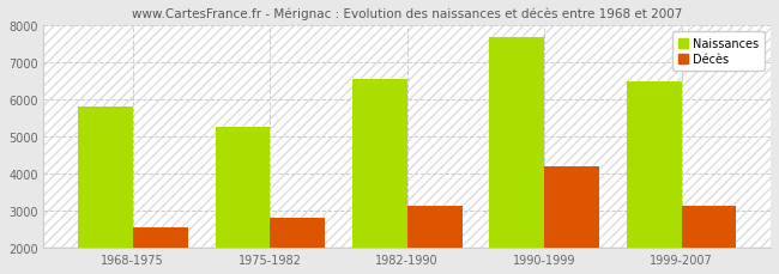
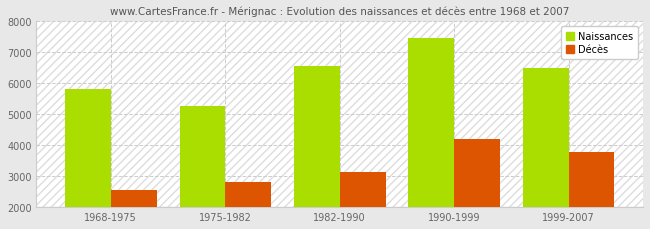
Naissances/1990-1999: 7700 -> 7470
Décès/1999-2007: 3150 -> 3790
